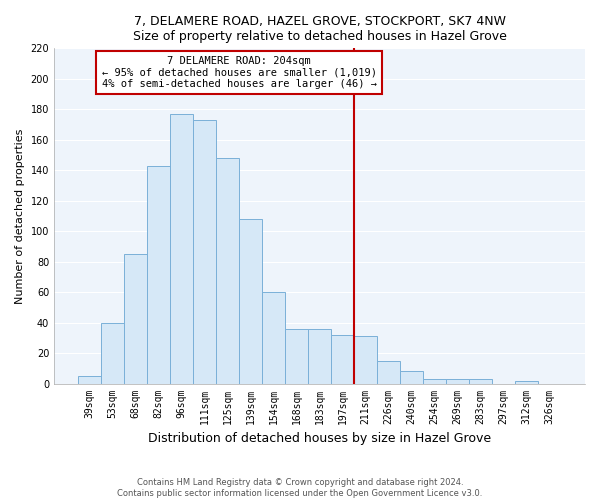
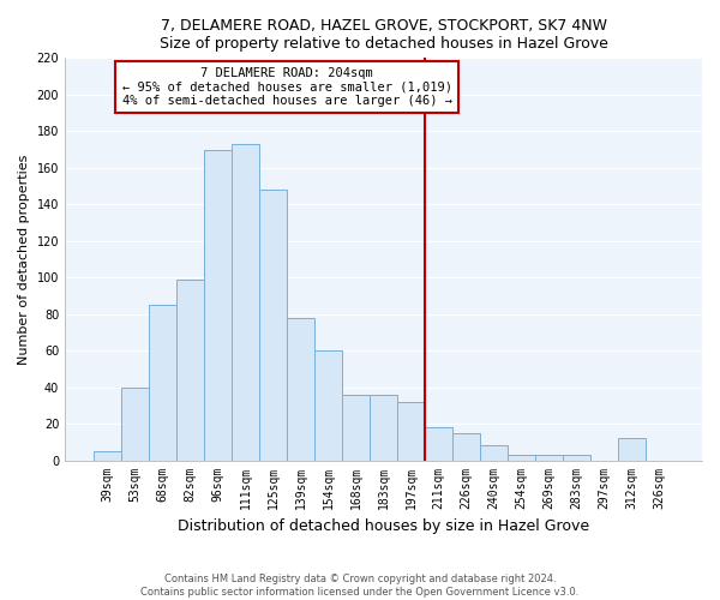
82sqm: 143 -> 99
96sqm: 177 -> 170
139sqm: 108 -> 78
211sqm: 31 -> 18
312sqm: 2 -> 12
